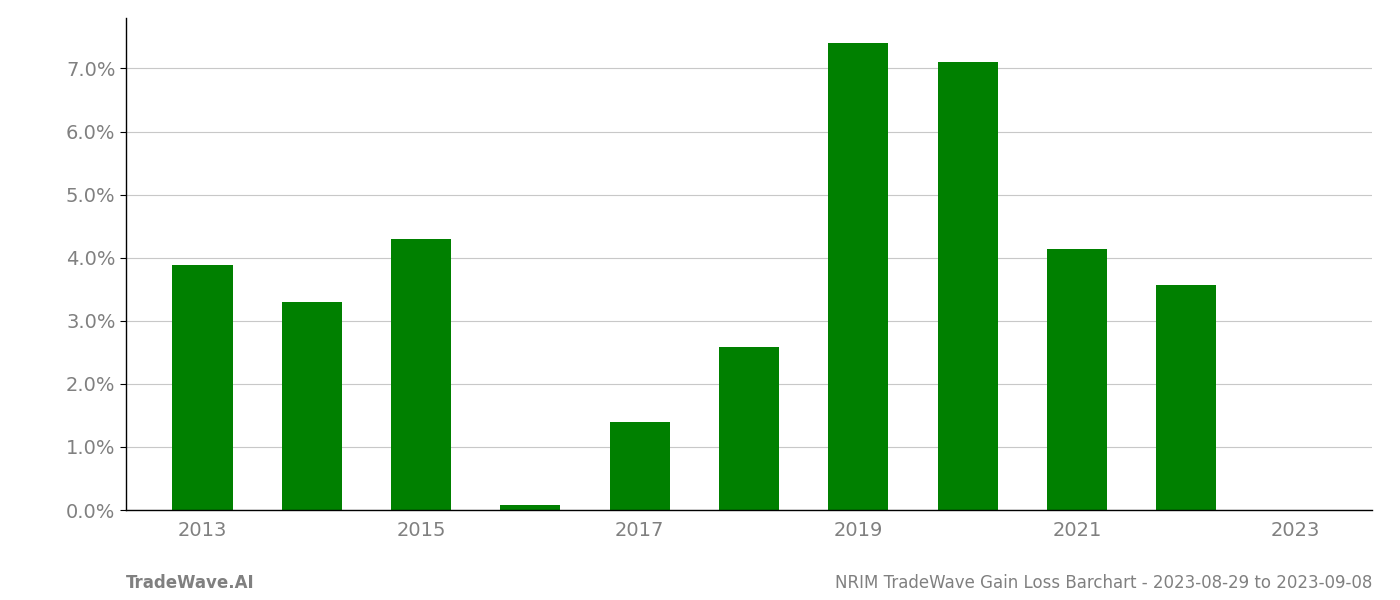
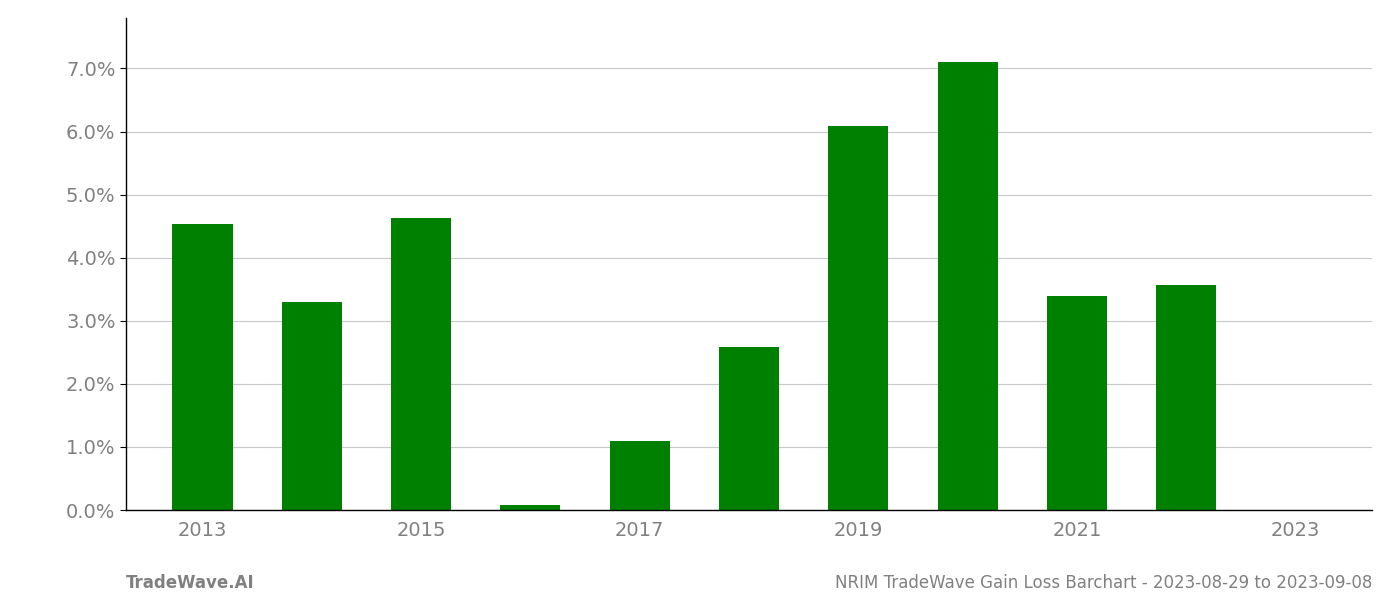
2013: 3.88% -> 4.53%
2015: 4.30% -> 4.63%
2017: 1.40% -> 1.10%
2019: 7.40% -> 6.08%
2021: 4.14% -> 3.40%
